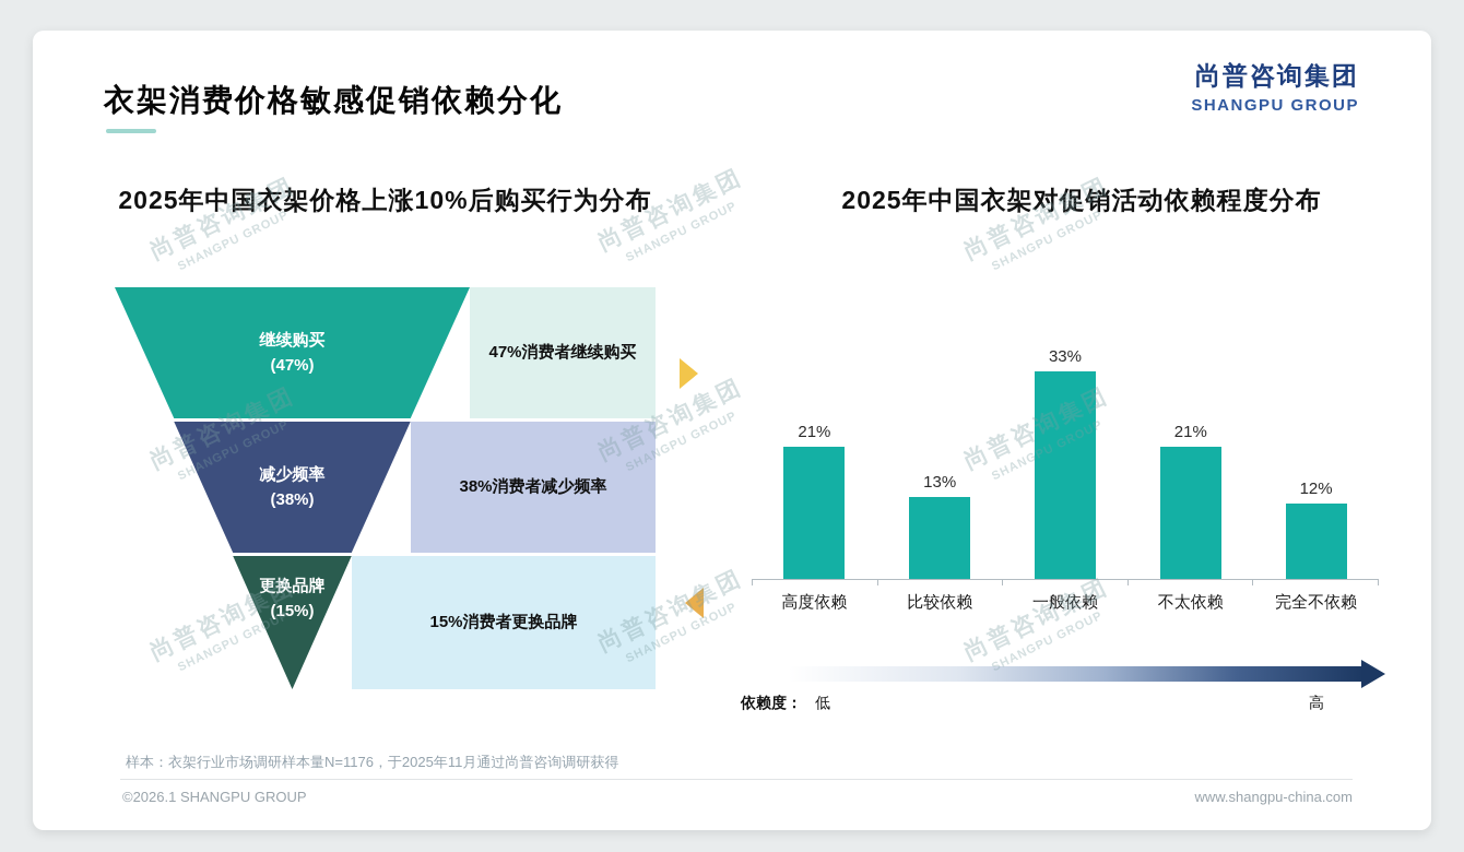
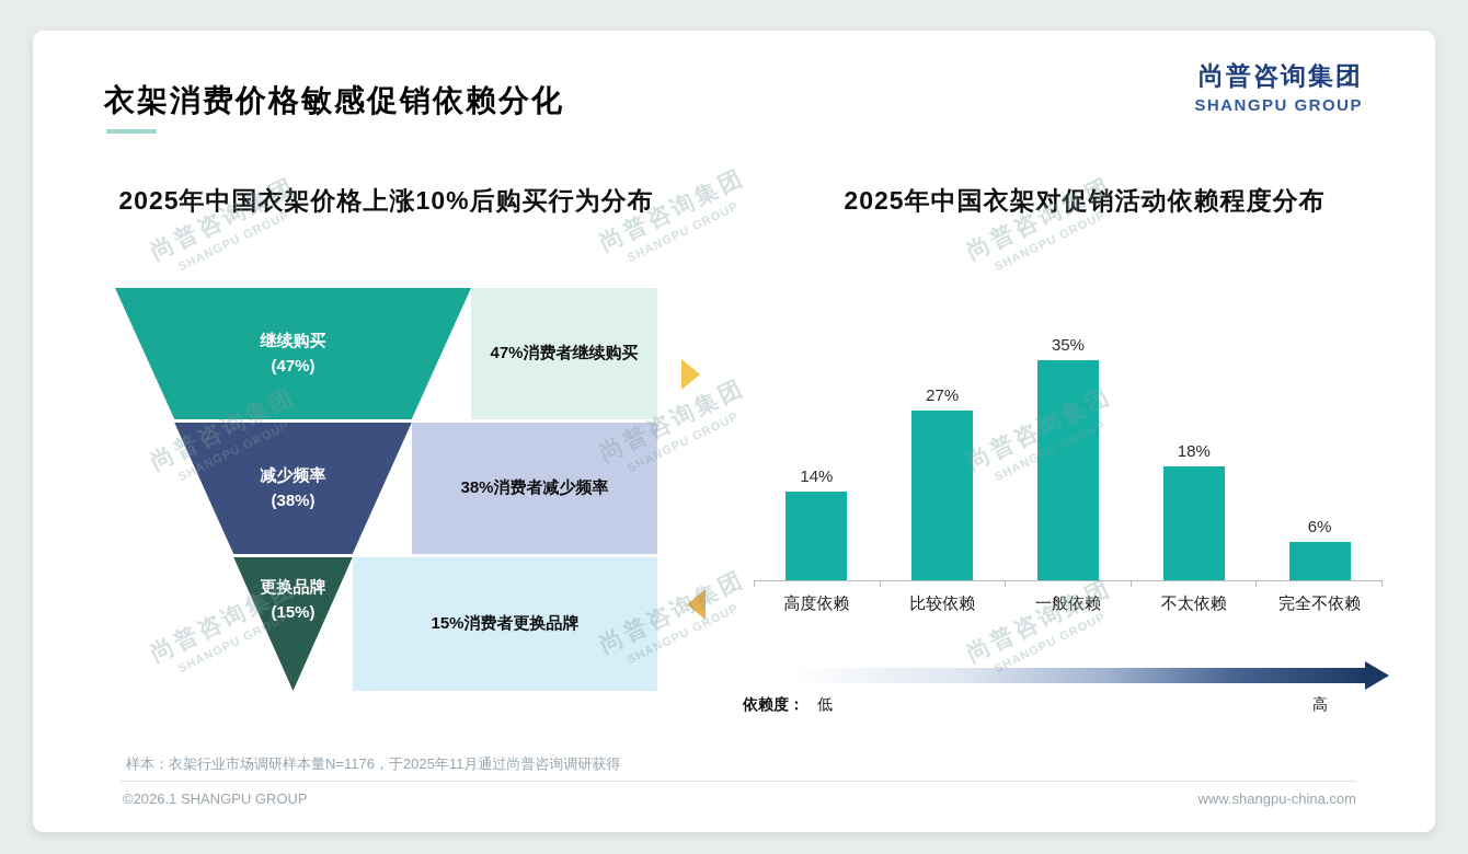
2025年中国衣架对促销活动依赖程度分布/高度依赖: 21% -> 14%
2025年中国衣架对促销活动依赖程度分布/比较依赖: 13% -> 27%
2025年中国衣架对促销活动依赖程度分布/一般依赖: 33% -> 35%
2025年中国衣架对促销活动依赖程度分布/不太依赖: 21% -> 18%
2025年中国衣架对促销活动依赖程度分布/完全不依赖: 12% -> 6%
